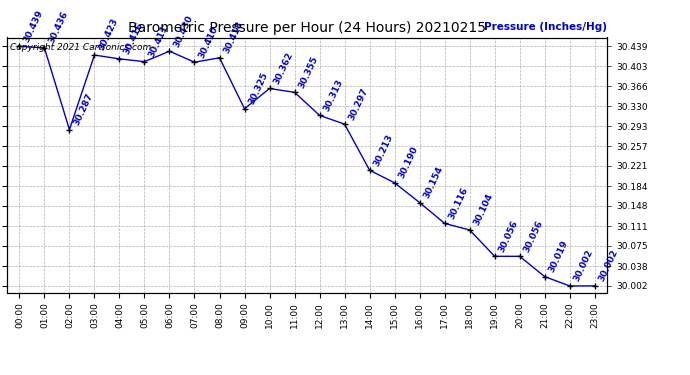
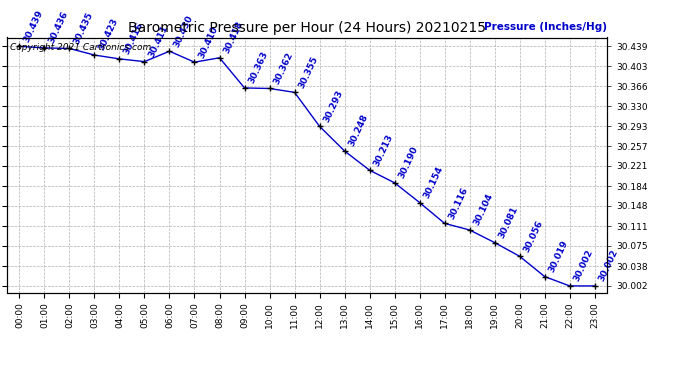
02:00: 30.287 -> 30.435
09:00: 30.325 -> 30.363
12:00: 30.313 -> 30.293
13:00: 30.297 -> 30.248
19:00: 30.056 -> 30.081
